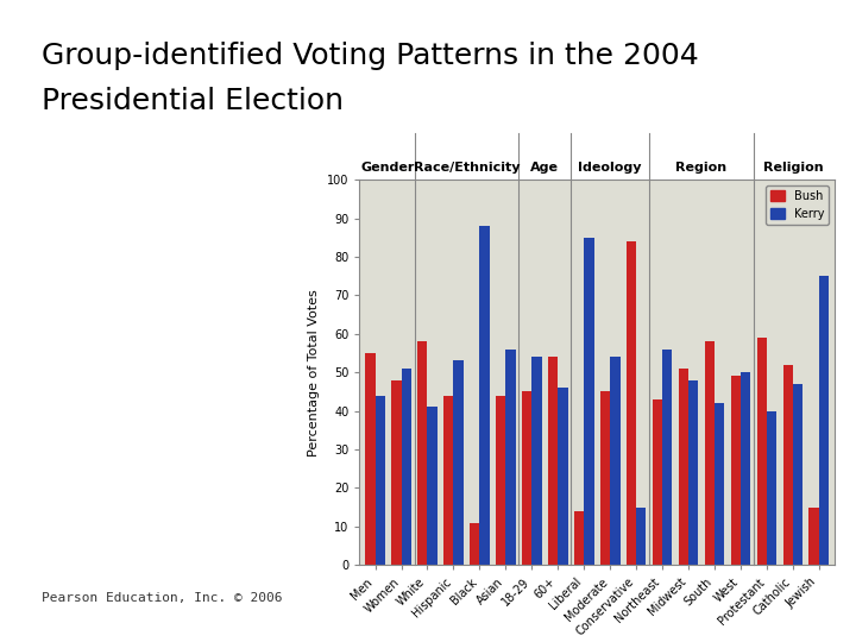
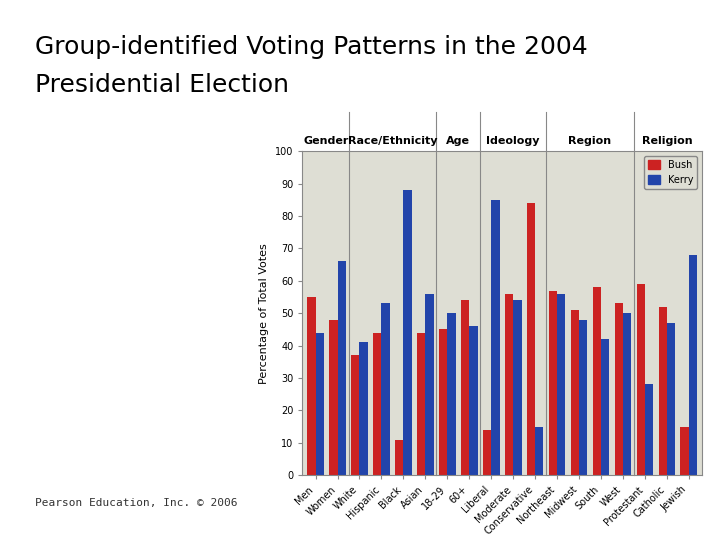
Kerry/Women: 51 -> 66
Bush/White: 58 -> 37
Kerry/18-29: 54 -> 50
Bush/Moderate: 45 -> 56
Bush/Northeast: 43 -> 57
Bush/West: 49 -> 53
Kerry/Protestant: 40 -> 28
Kerry/Jewish: 75 -> 68
